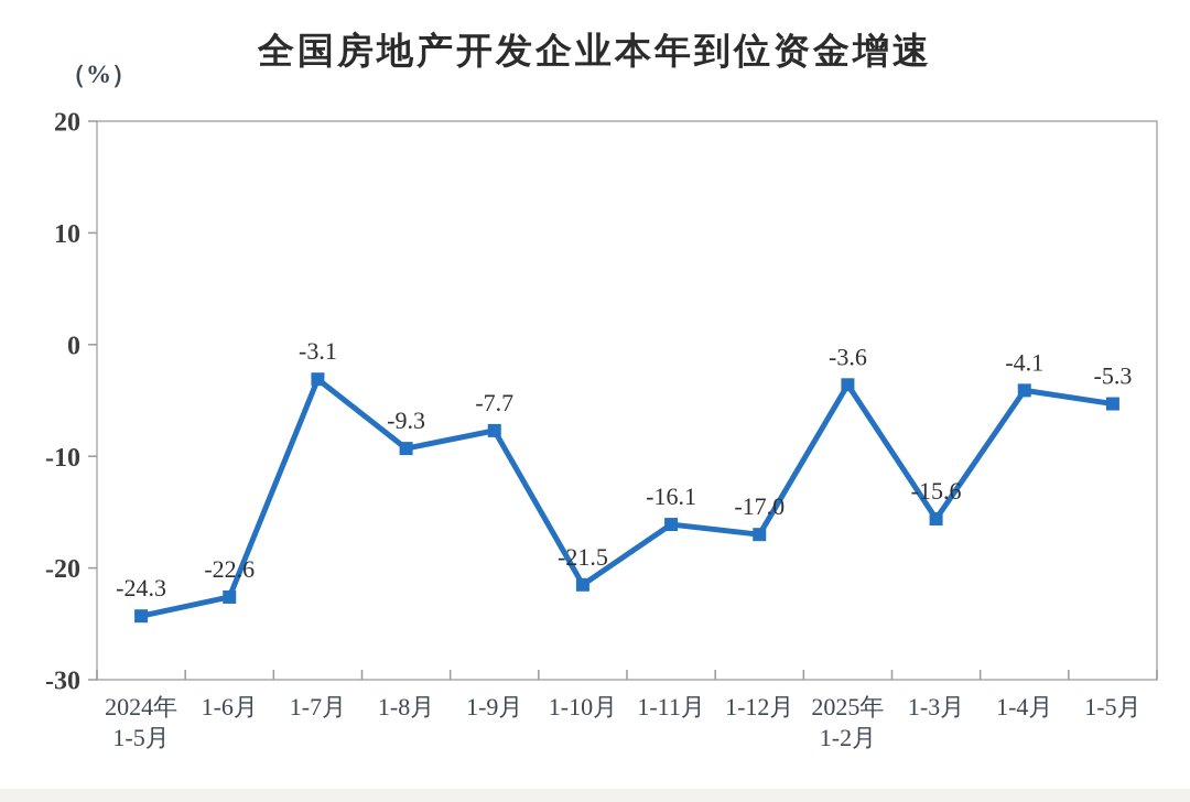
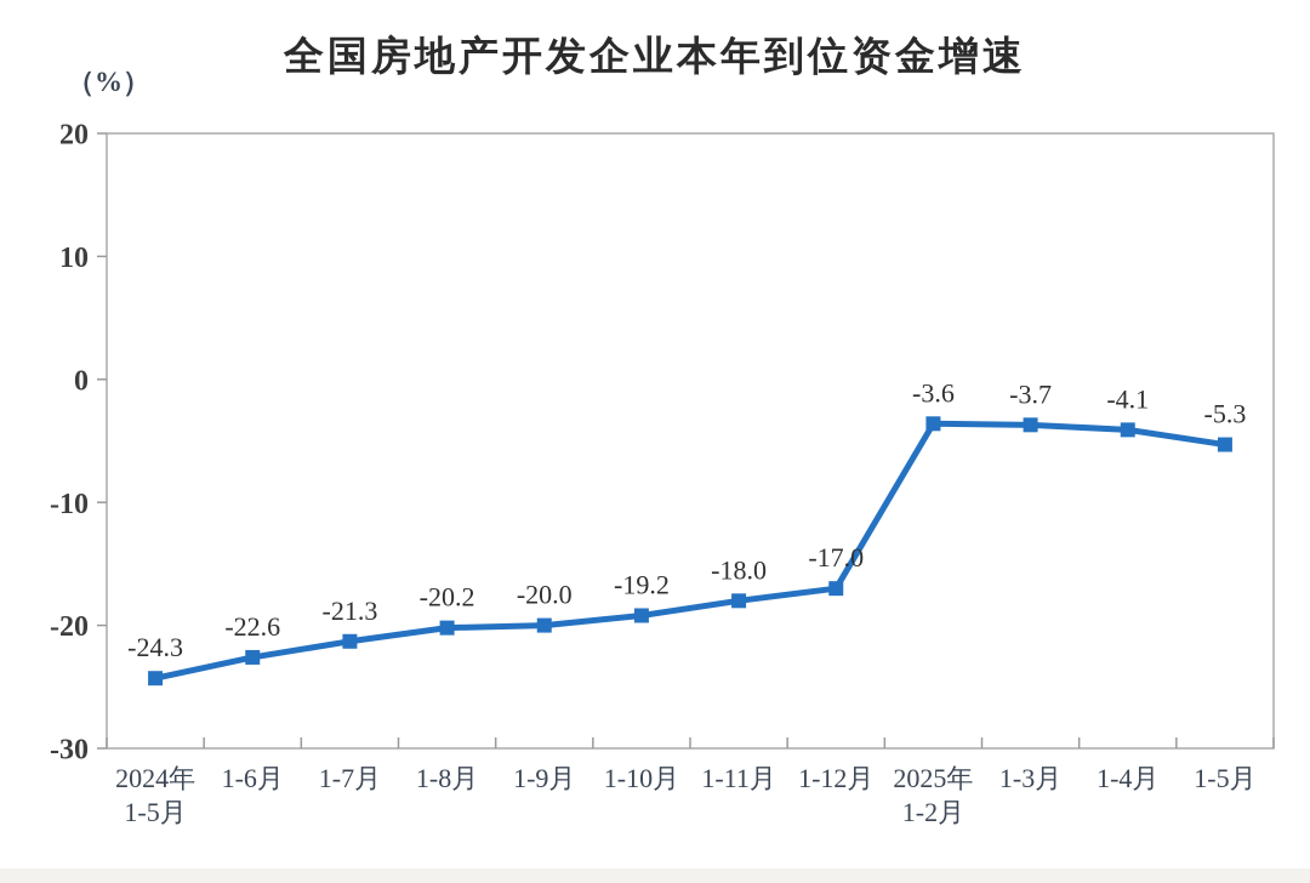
1-7月: -3.1 -> -21.3
1-8月: -9.3 -> -20.2
1-9月: -7.7 -> -20.0
1-10月: -21.5 -> -19.2
1-11月: -16.1 -> -18.0
1-3月: -15.6 -> -3.7
